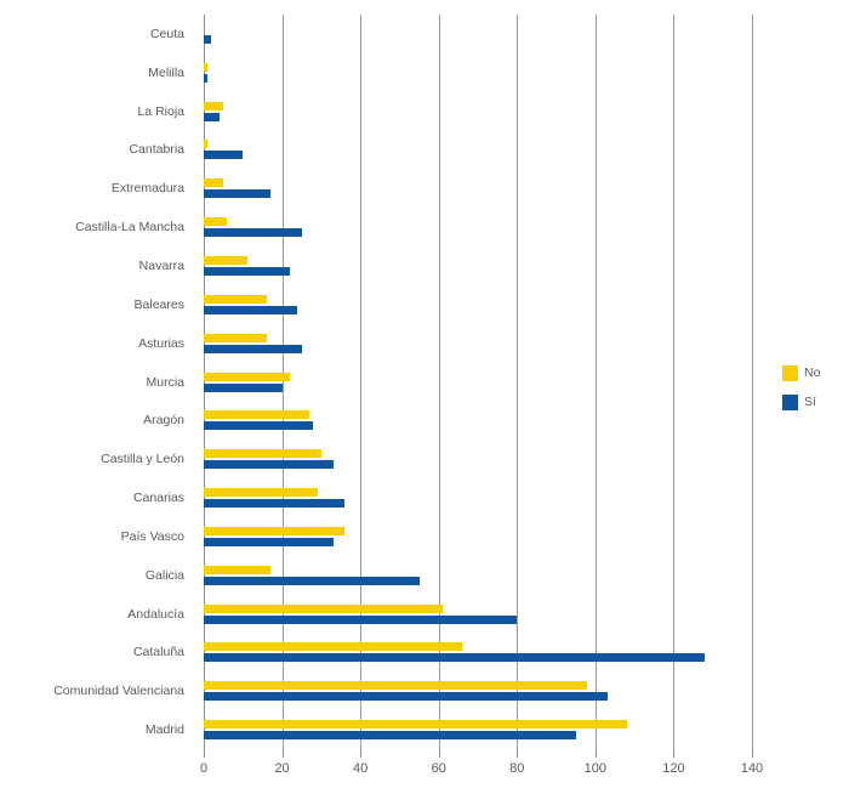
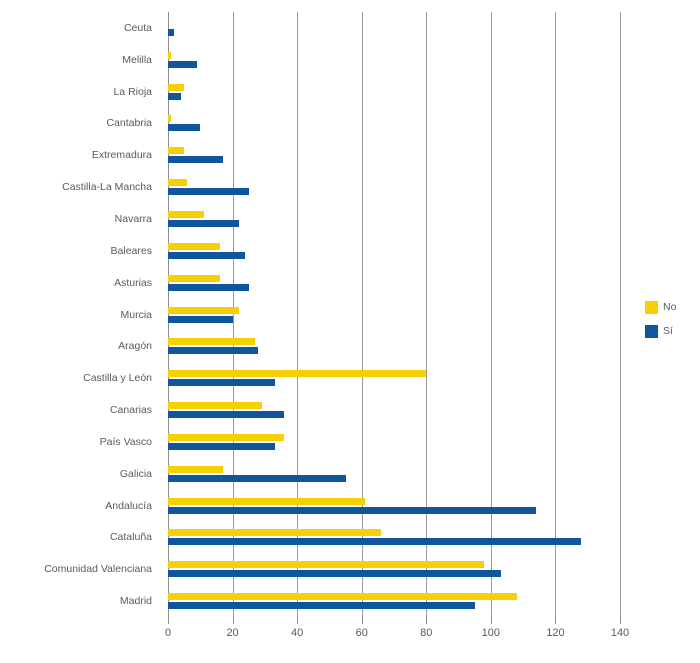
Sí/Melilla: 1 -> 9
No/Castilla y León: 30 -> 80
Sí/Andalucía: 80 -> 114
